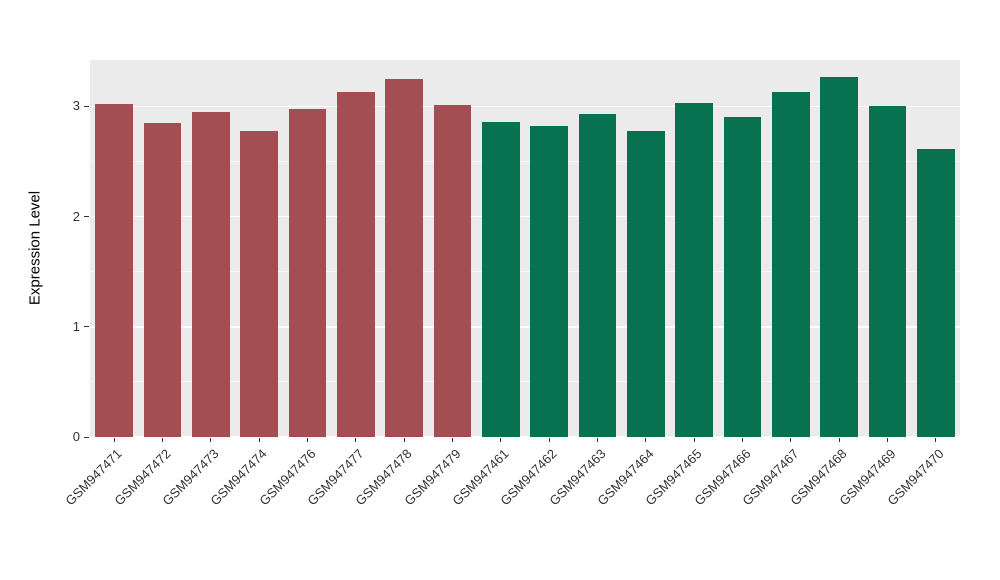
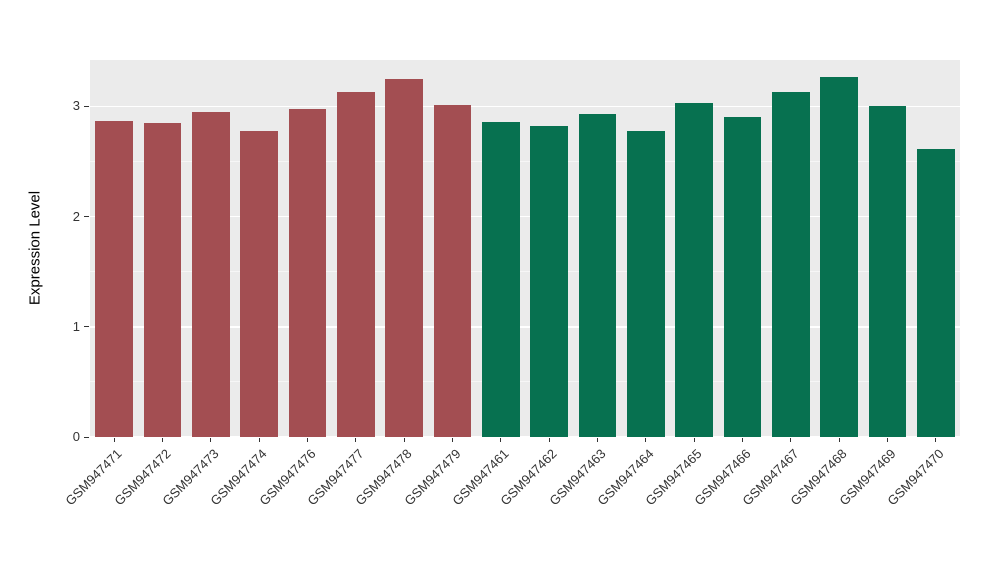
GSM947471: 3.02 -> 2.87
